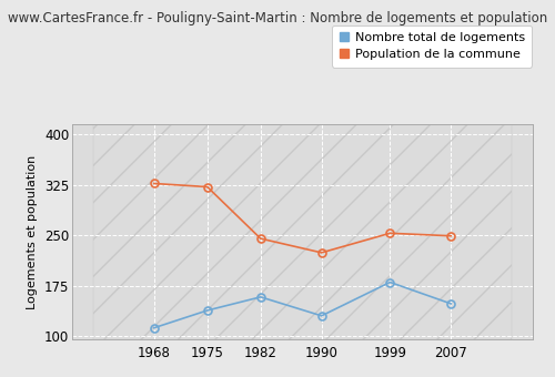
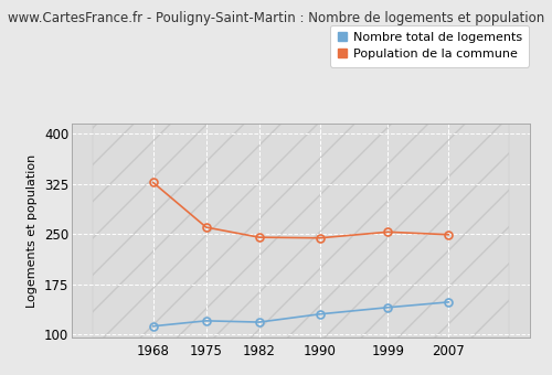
Nombre total de logements/1975: 138 -> 120
Population de la commune/1975: 322 -> 260
Nombre total de logements/1982: 158 -> 118
Population de la commune/1990: 224 -> 244
Nombre total de logements/1999: 180 -> 140
